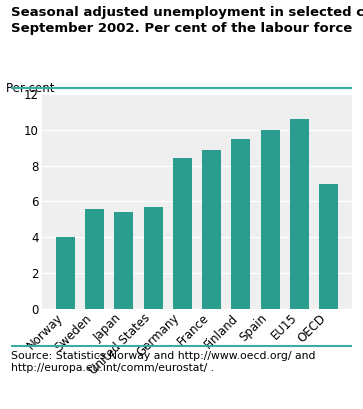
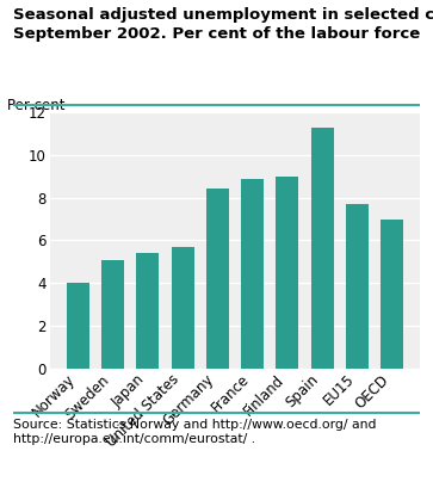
Sweden: 5.6 -> 5.1
Finland: 9.5 -> 9.0
Spain: 10.0 -> 11.3
EU15: 10.6 -> 7.7
